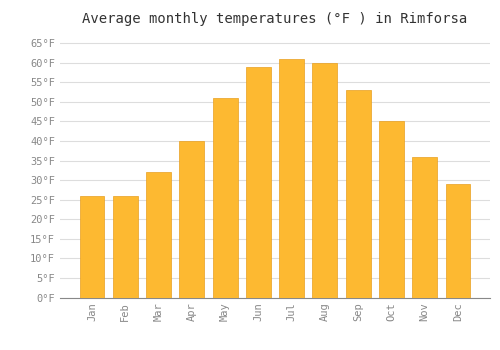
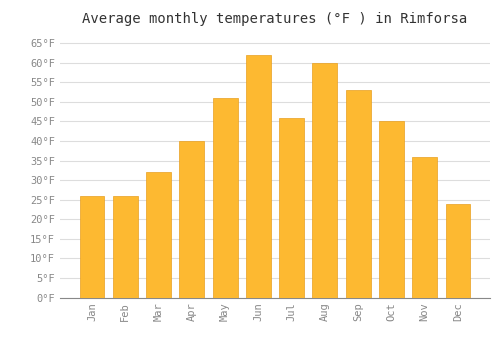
Jun: 59°F -> 62°F
Jul: 61°F -> 46°F
Dec: 29°F -> 24°F
